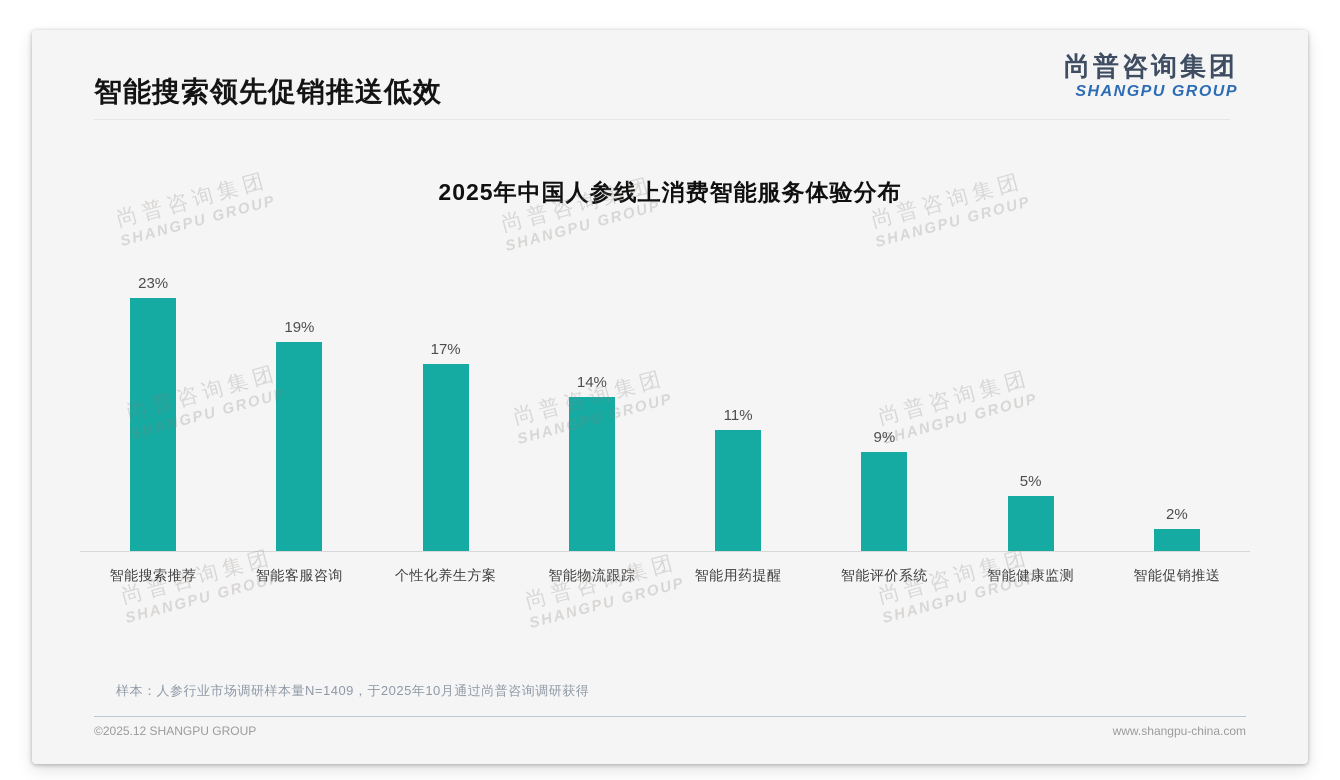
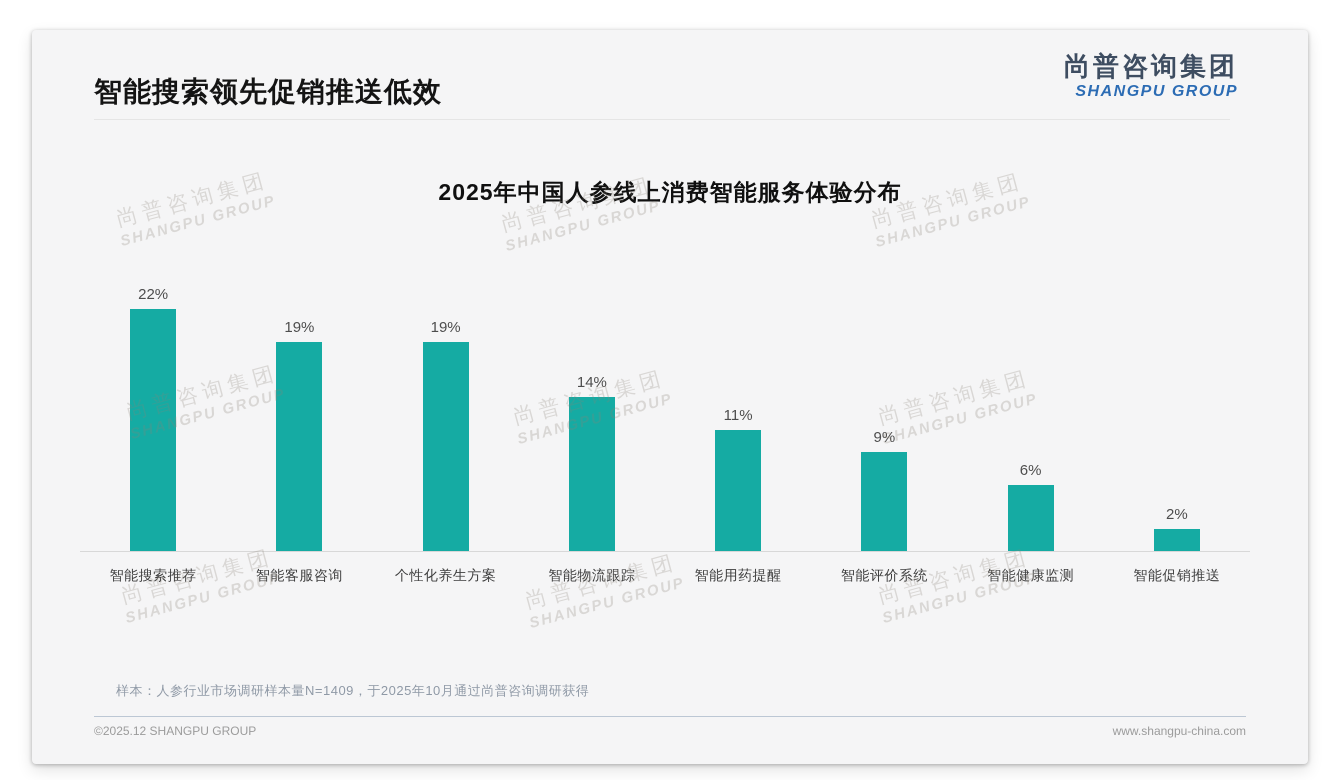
智能搜索推荐: 23% -> 22%
个性化养生方案: 17% -> 19%
智能健康监测: 5% -> 6%
